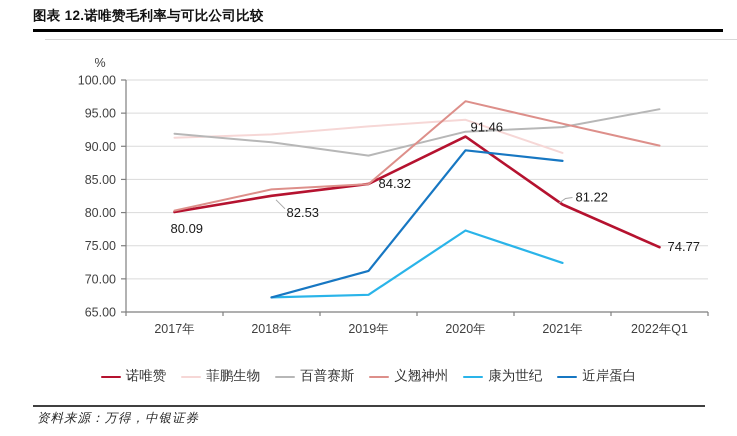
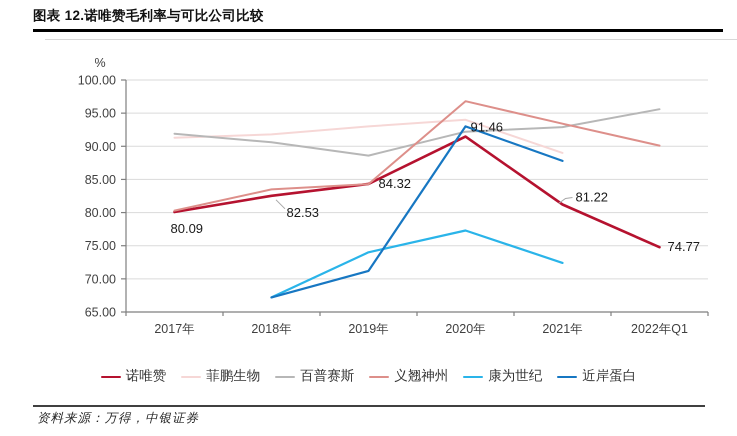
康为世纪/2019年: 68 -> 74
近岸蛋白/2020年: 89 -> 93
